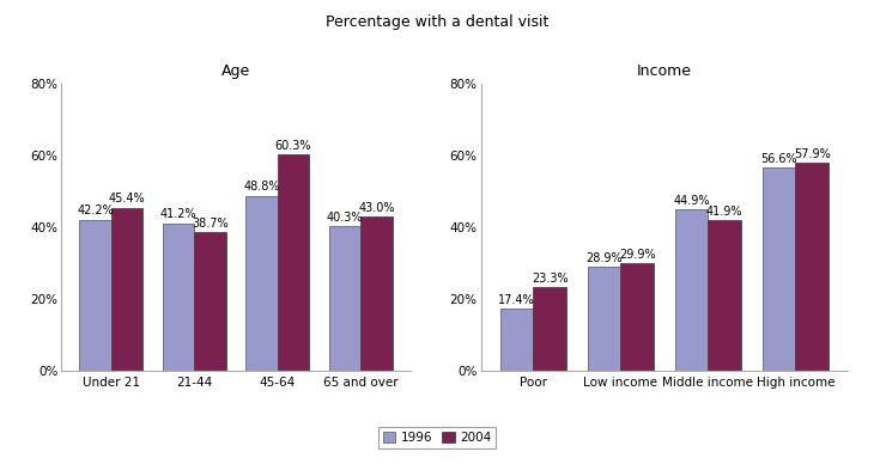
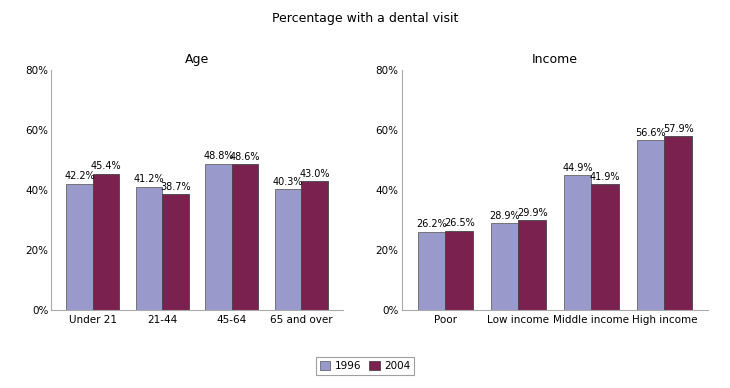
Age/2004/45-64: 60.3% -> 48.6%
Income/1996/Poor: 17.4% -> 26.2%
Income/2004/Poor: 23.3% -> 26.5%
